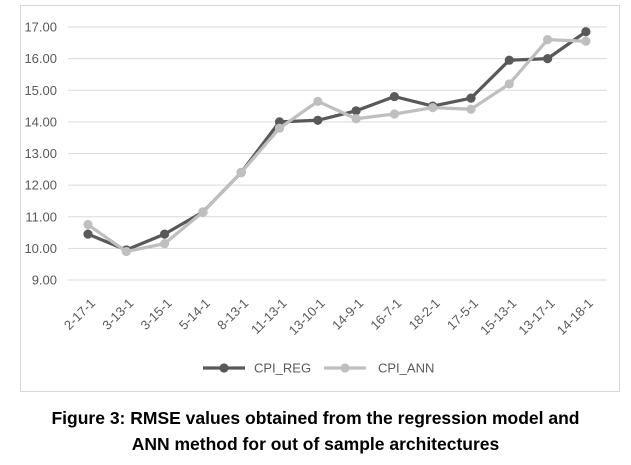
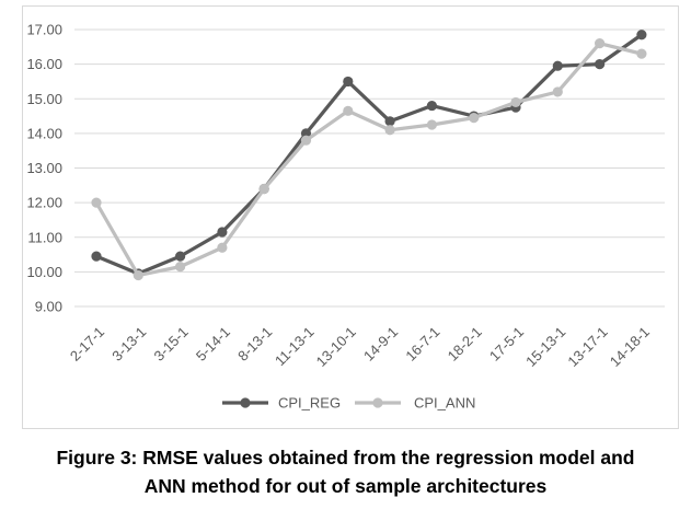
CPI_ANN/2-17-1: 10.8 -> 12.0
CPI_ANN/5-14-1: 11.2 -> 10.7
CPI_REG/13-10-1: 14.1 -> 15.5
CPI_ANN/17-5-1: 14.4 -> 14.9
CPI_ANN/14-18-1: 16.6 -> 16.3
